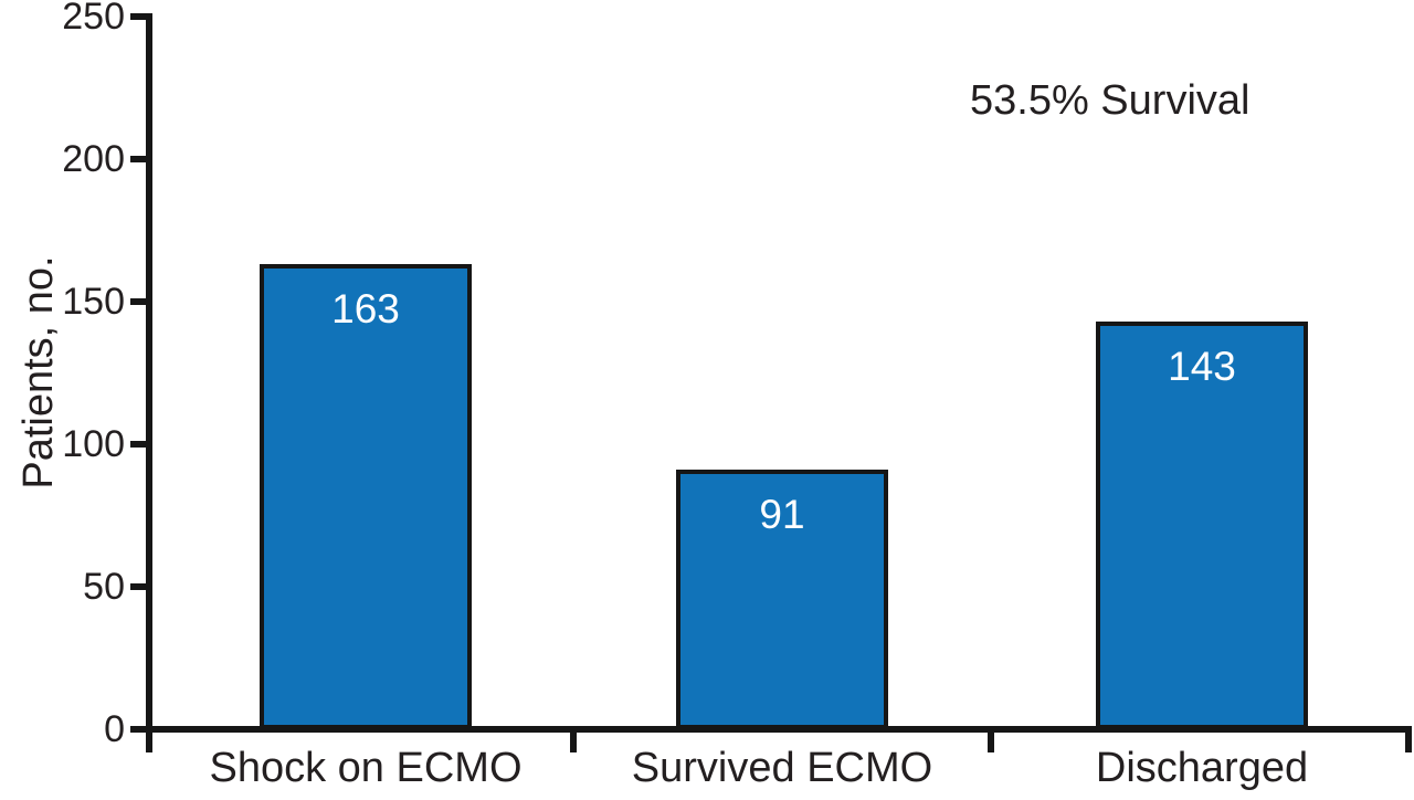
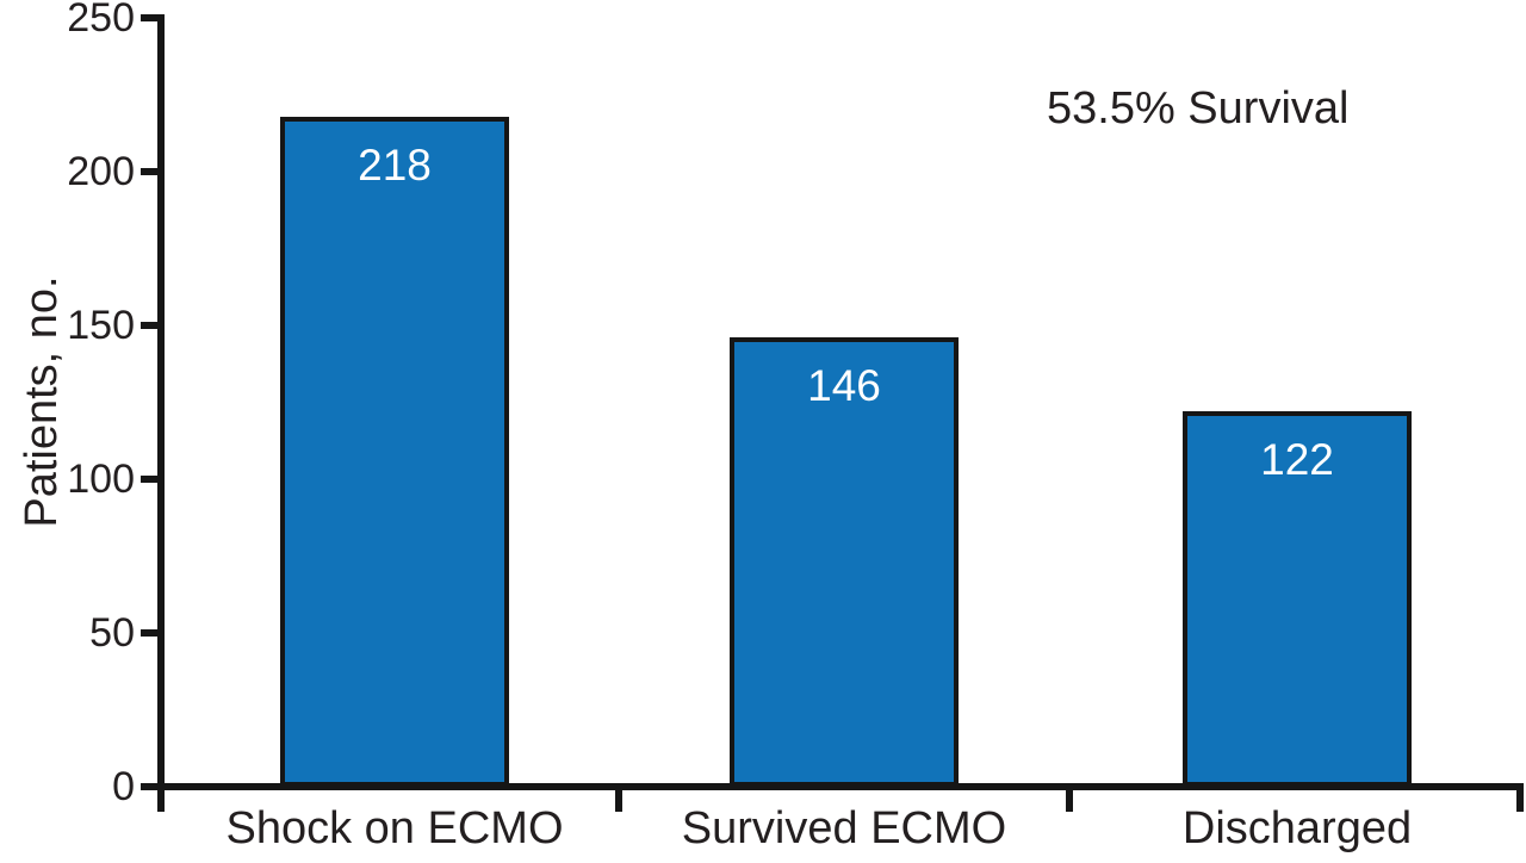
Shock on ECMO: 163 -> 218
Survived ECMO: 91 -> 146
Discharged: 143 -> 122
